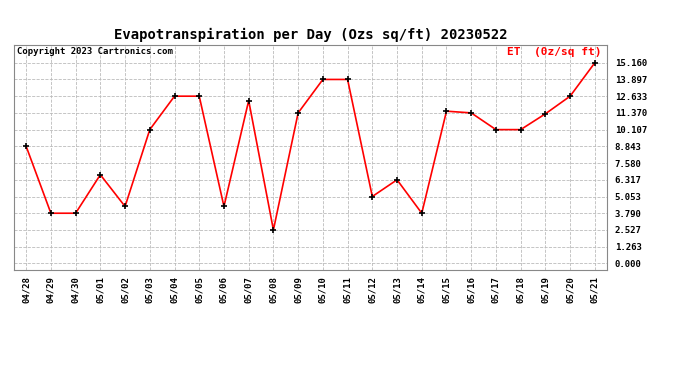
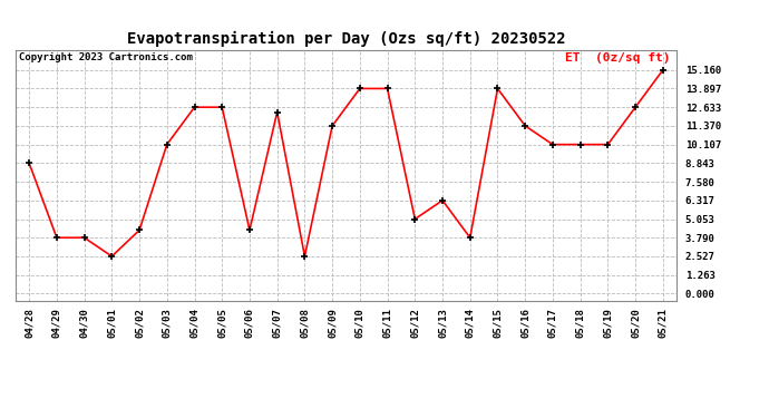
05/01: 6.7 -> 2.5
05/15: 11.5 -> 13.9
05/19: 11.3 -> 10.1
